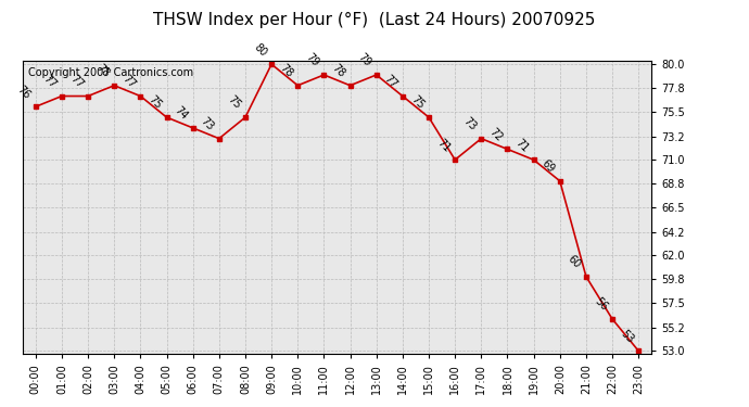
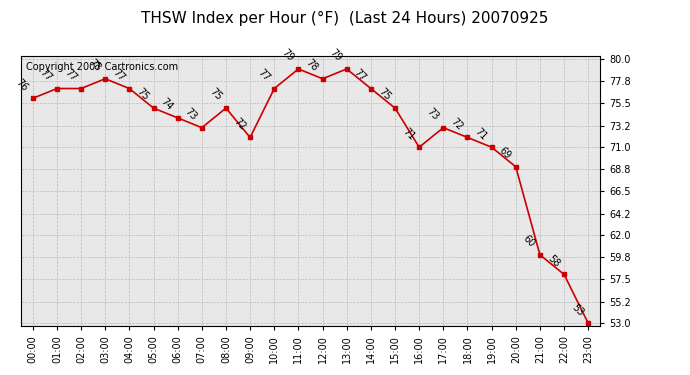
09:00: 80 -> 72
10:00: 78 -> 77
22:00: 56 -> 58
